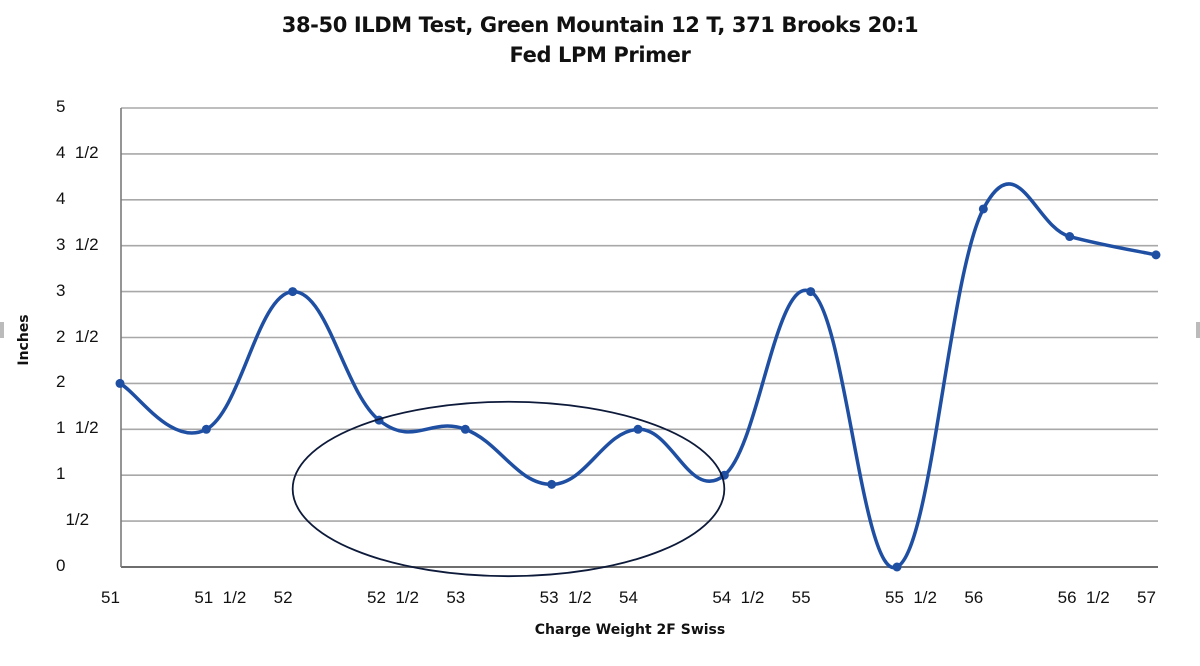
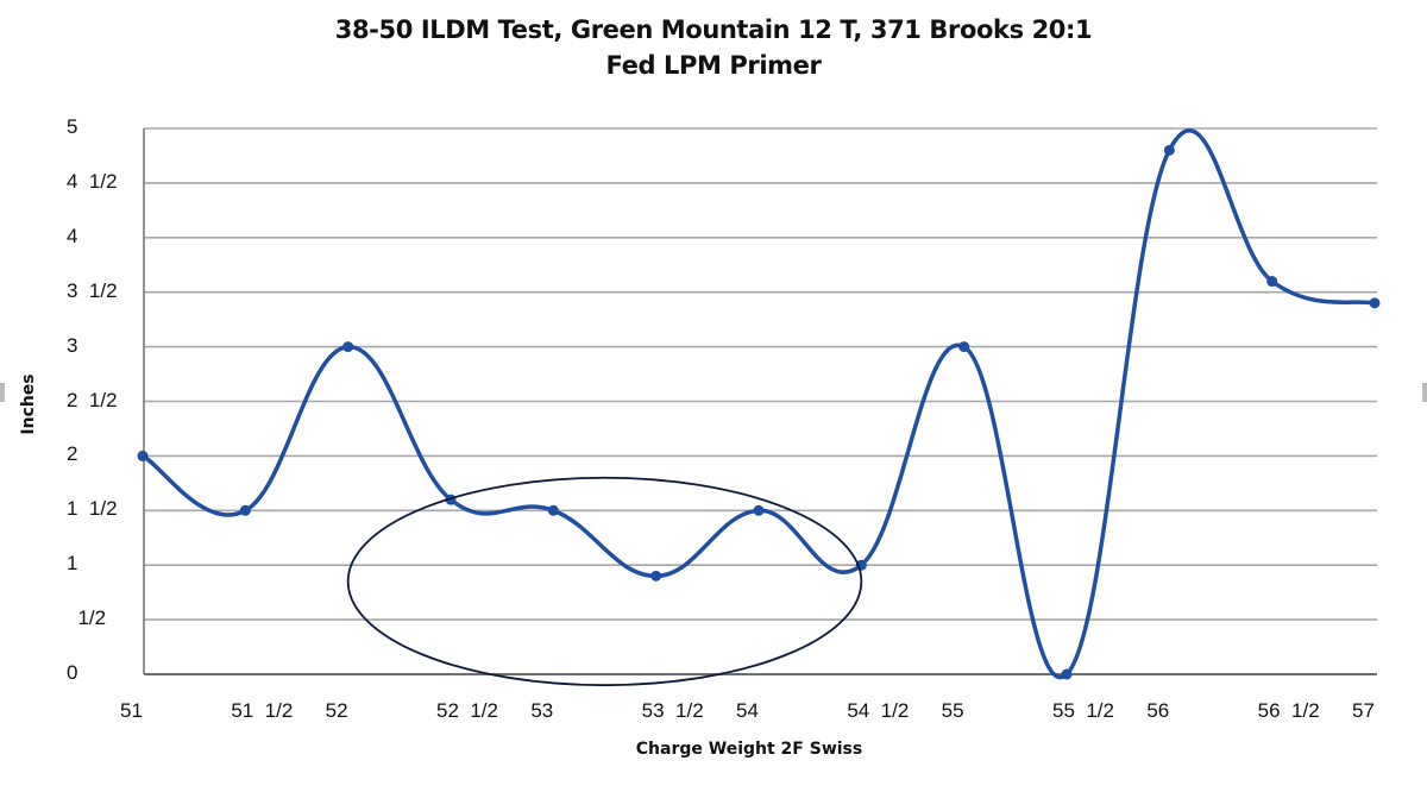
56: 3.9 -> 4.8
